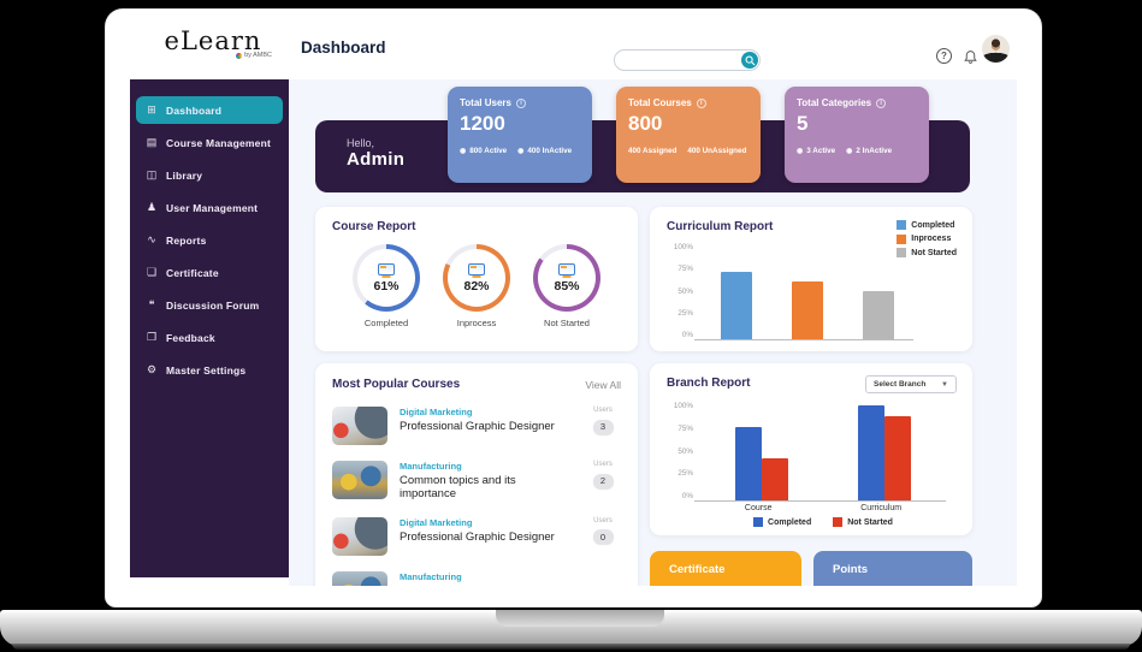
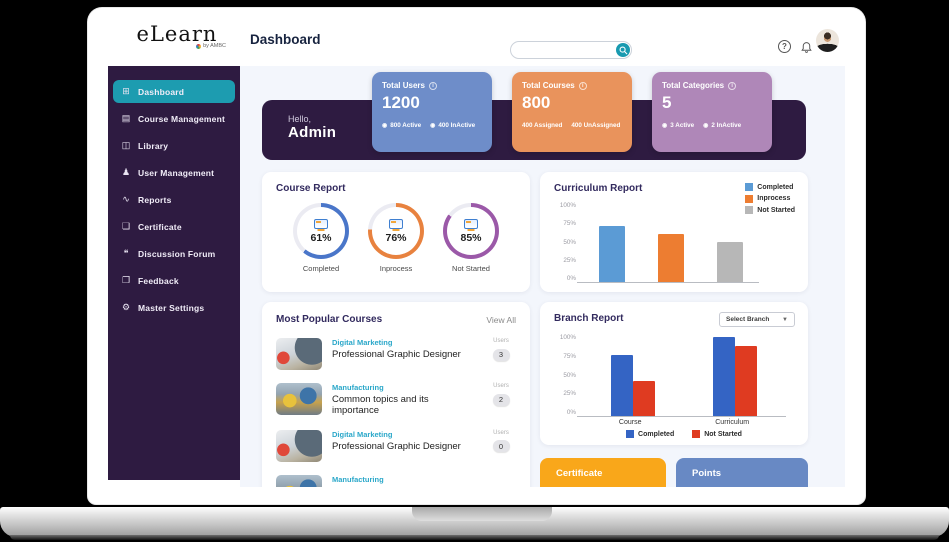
Course Report/Inprocess: 82% -> 76%
